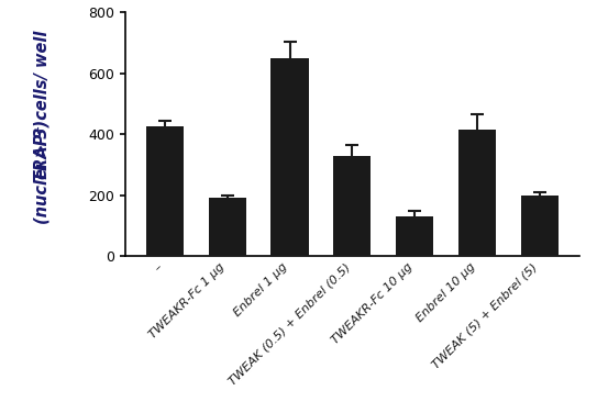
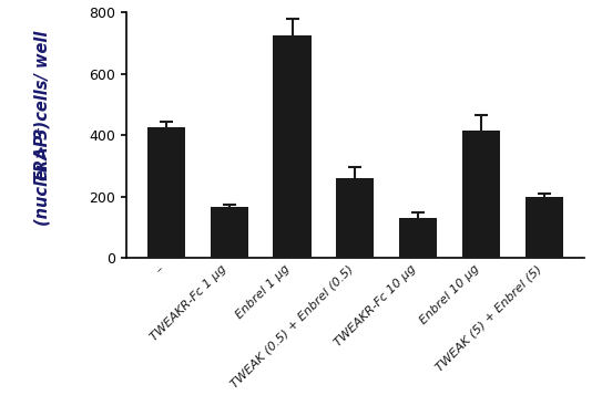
TWEAKR-Fc 1 μg: 190 -> 165
Enbrel 1 μg: 650 -> 725
TWEAK (0.5) + Enbrel (0.5): 330 -> 260
